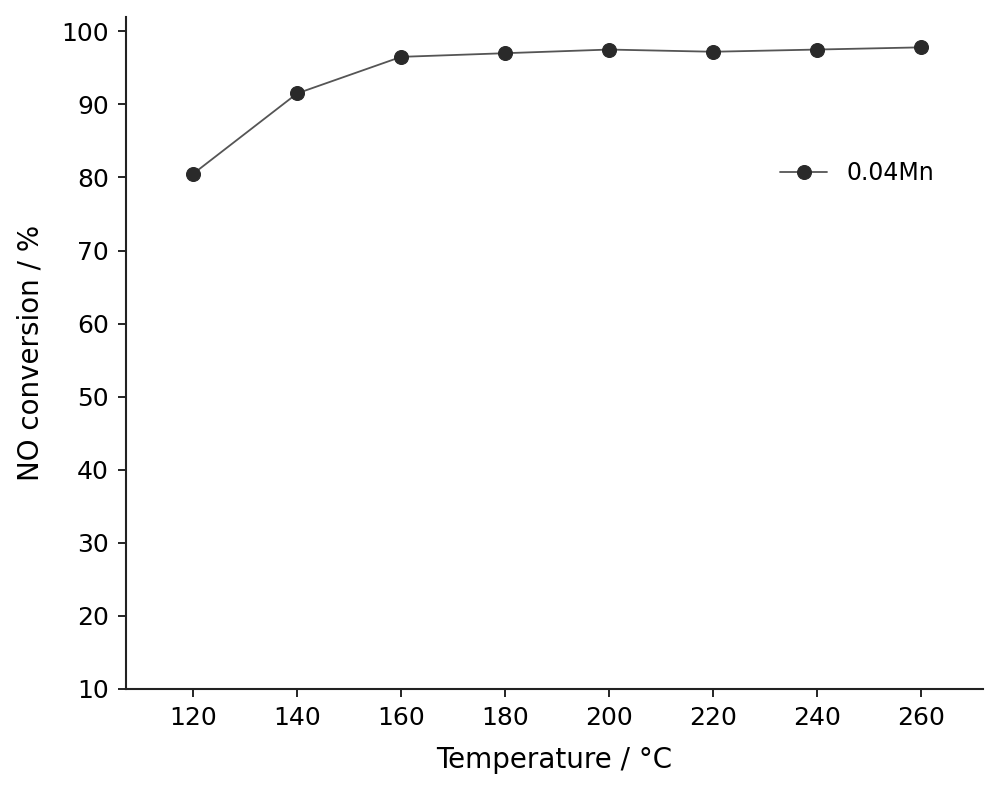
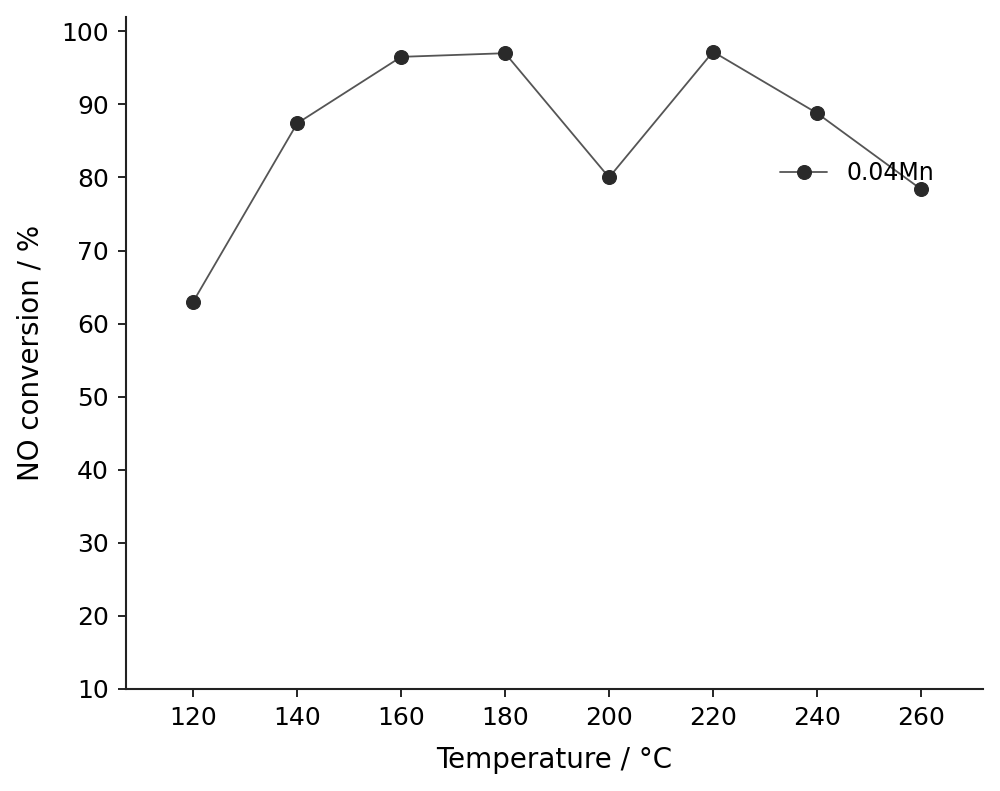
120: 80.5 -> 63.0
140: 91.5 -> 87.4
200: 97.5 -> 80.0
240: 97.5 -> 88.8
260: 97.8 -> 78.4
